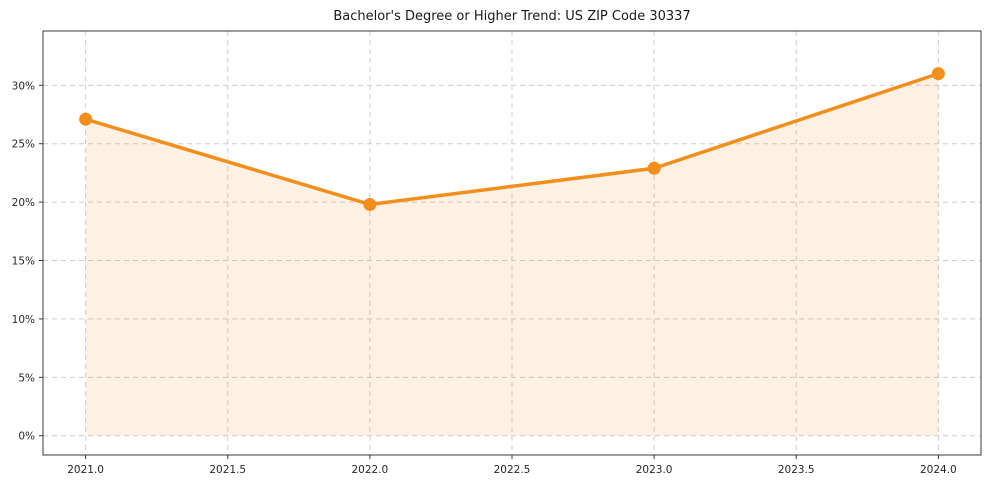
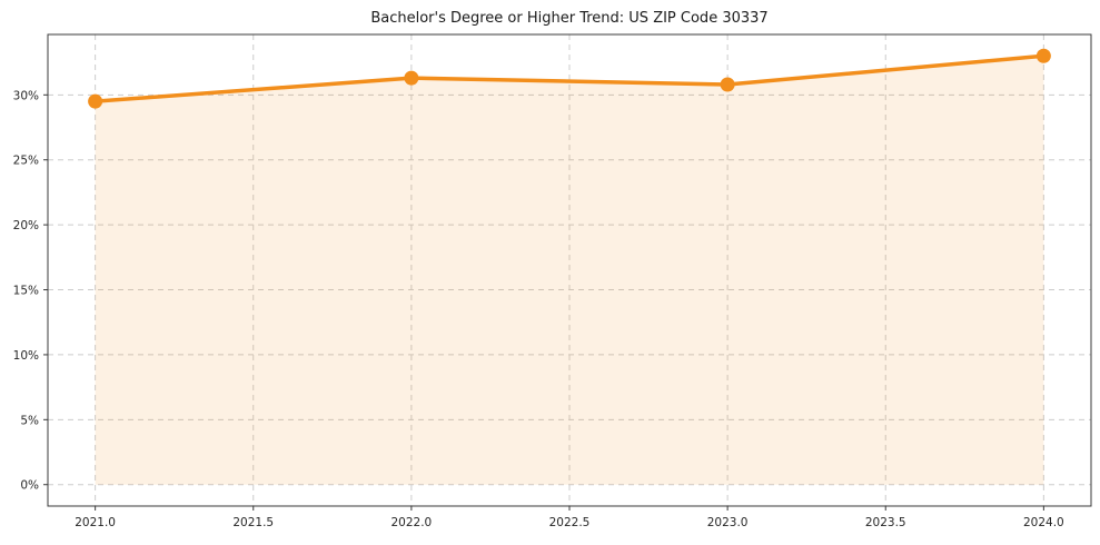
2021.0: 27.1% -> 29.5%
2022.0: 19.8% -> 31.3%
2023.0: 22.9% -> 30.8%
2024.0: 31.0% -> 33.0%
